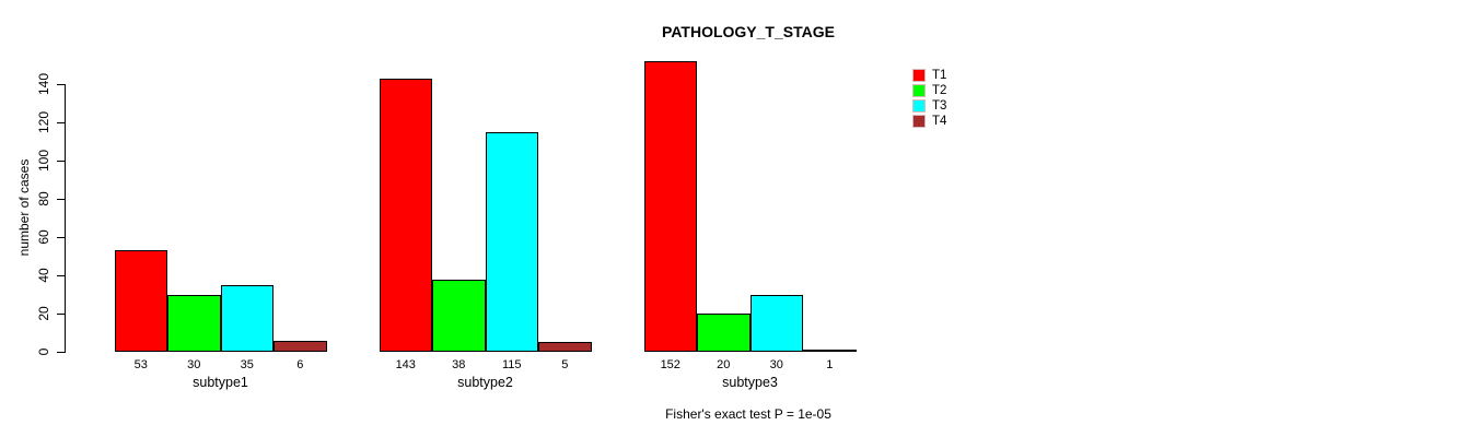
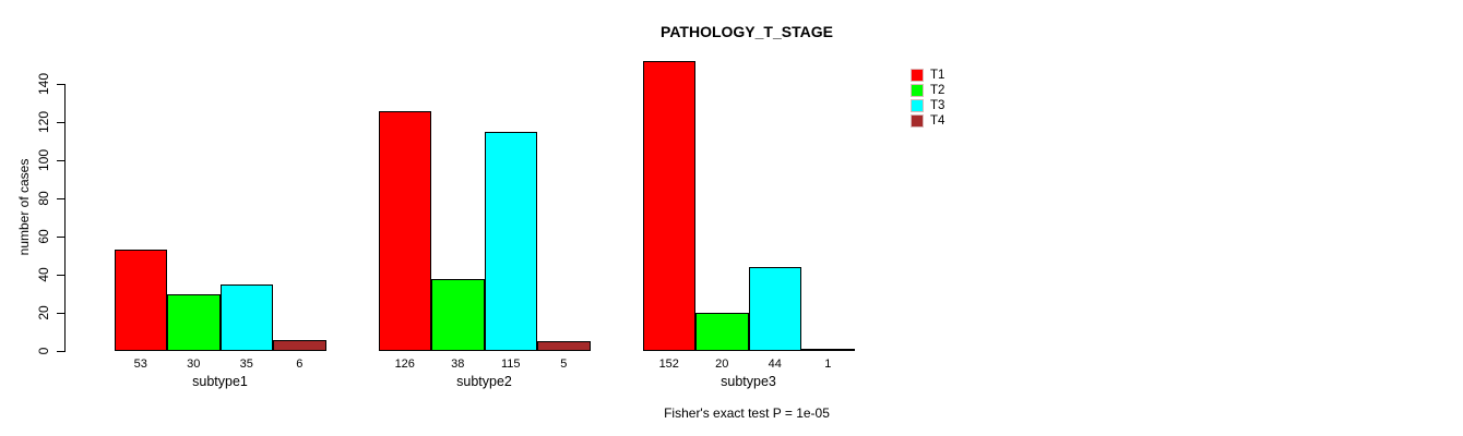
T1/subtype2: 143 -> 126
T3/subtype3: 30 -> 44
